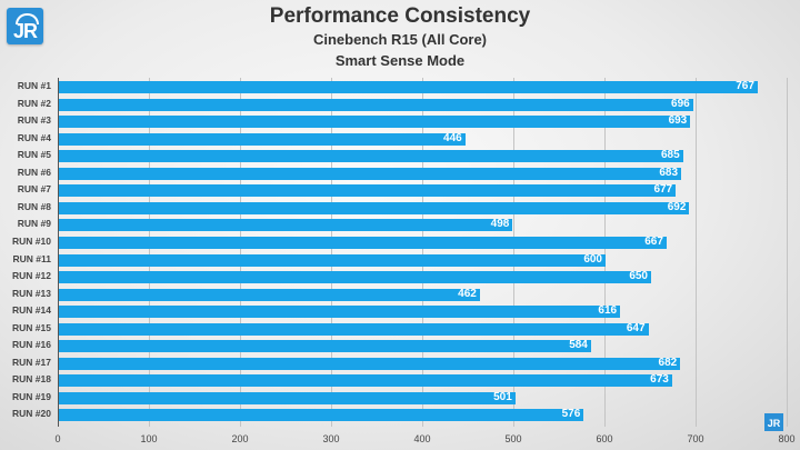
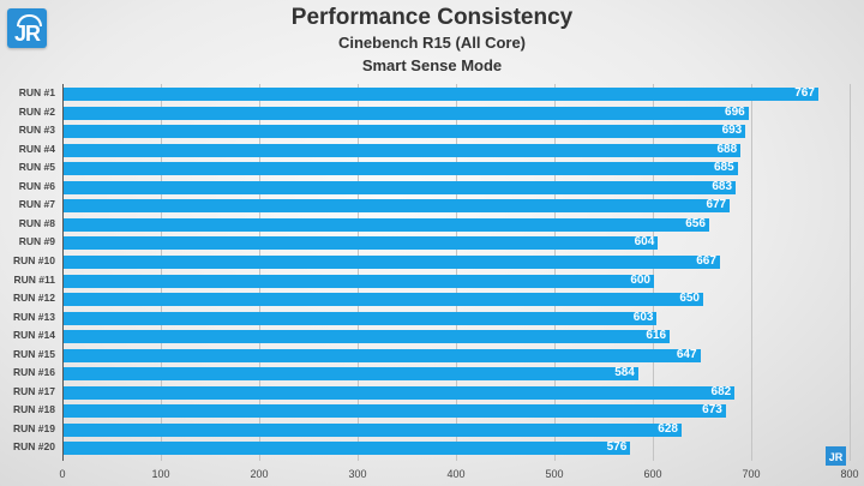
RUN #4: 446 -> 688
RUN #8: 692 -> 656
RUN #9: 498 -> 604
RUN #13: 462 -> 603
RUN #19: 501 -> 628
